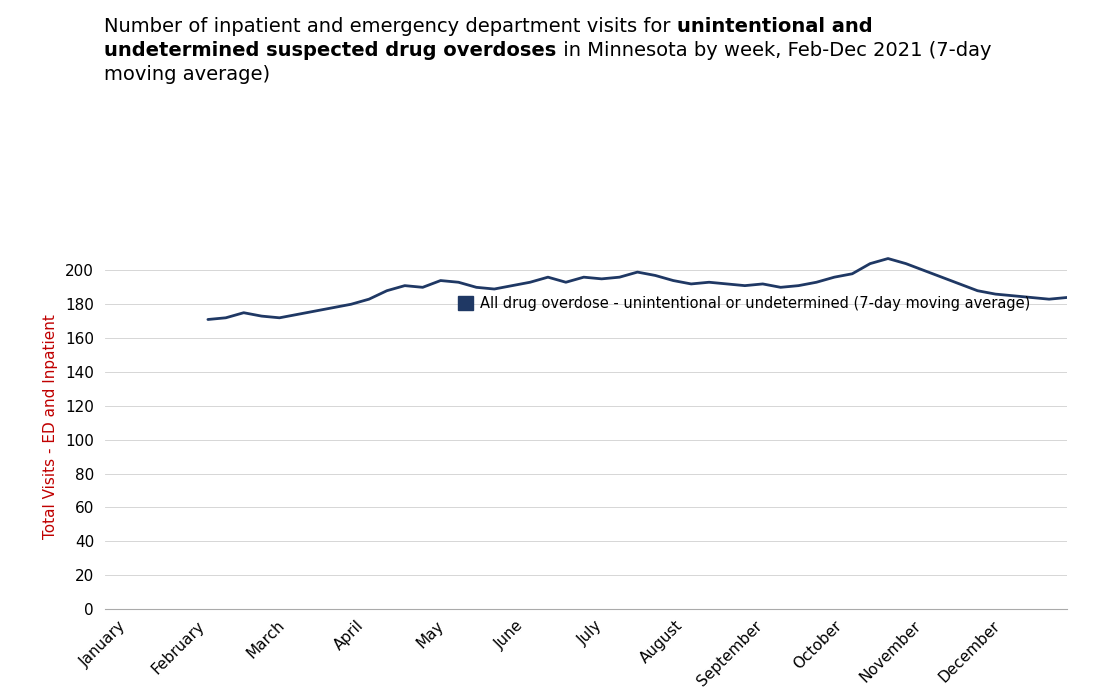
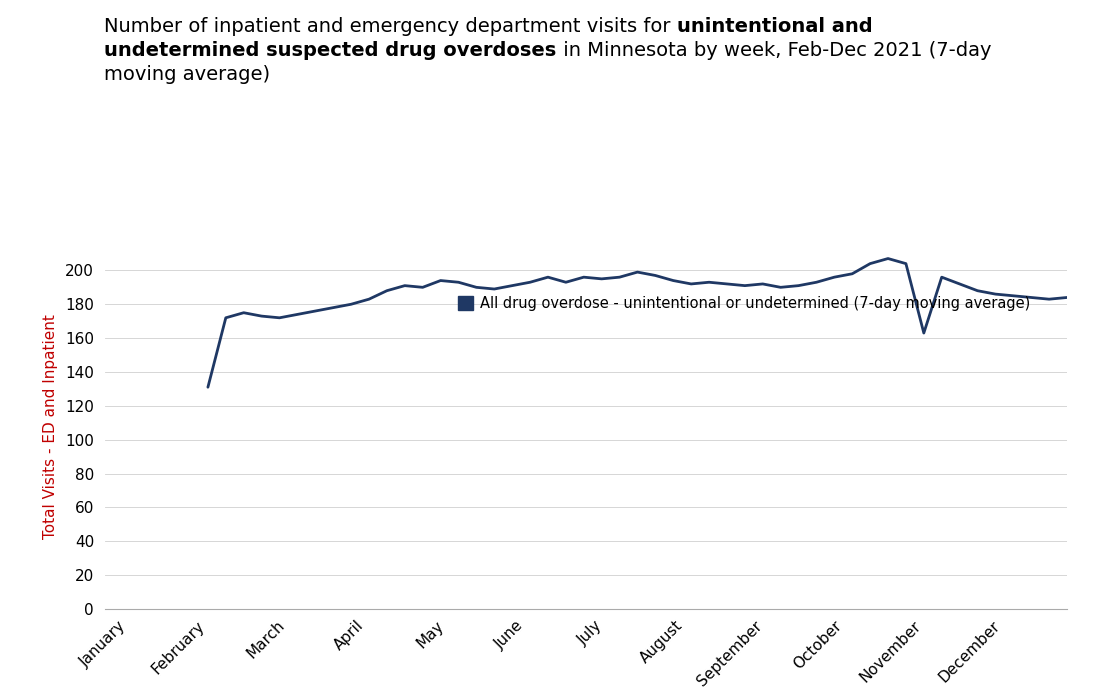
February: 171 -> 131
November: 200 -> 163
